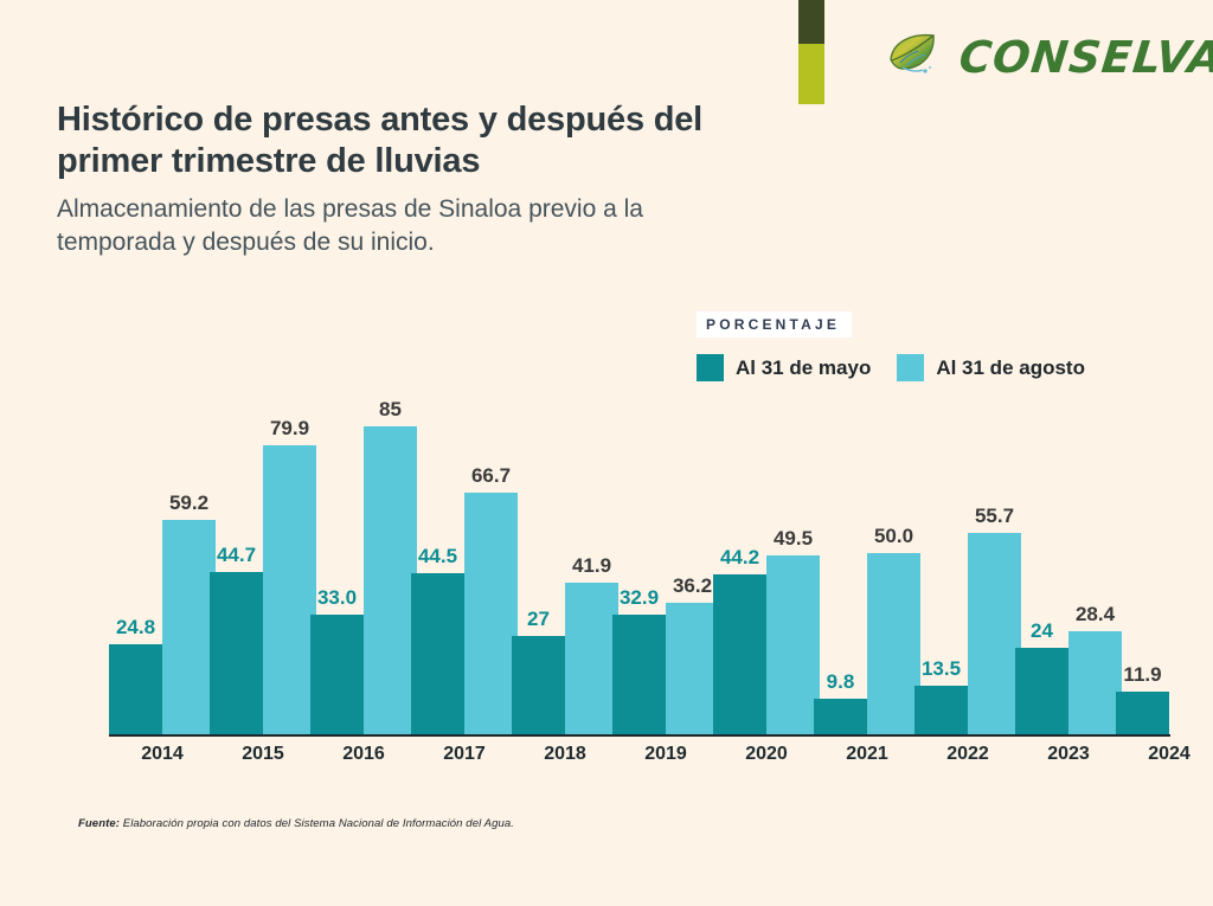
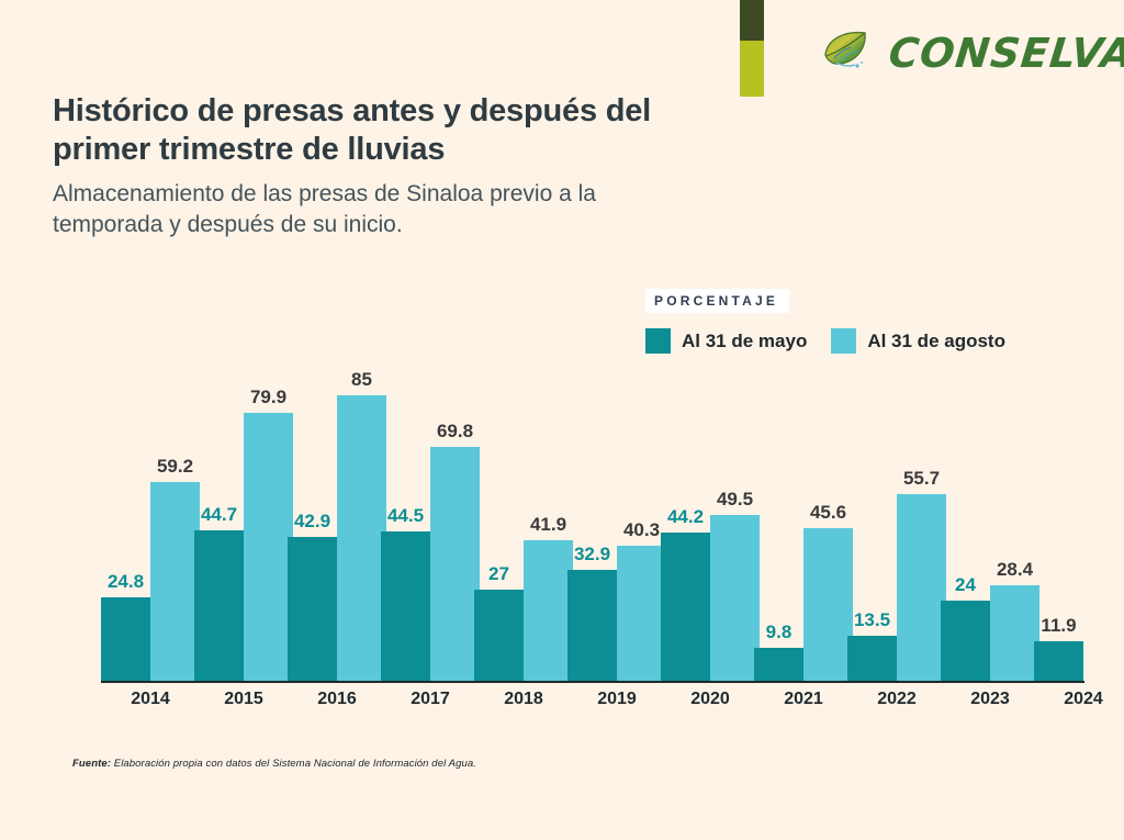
Al 31 de mayo/2016: 33.0 -> 42.9
Al 31 de agosto/2017: 66.7 -> 69.8
Al 31 de agosto/2019: 36.2 -> 40.3
Al 31 de agosto/2021: 50.0 -> 45.6
